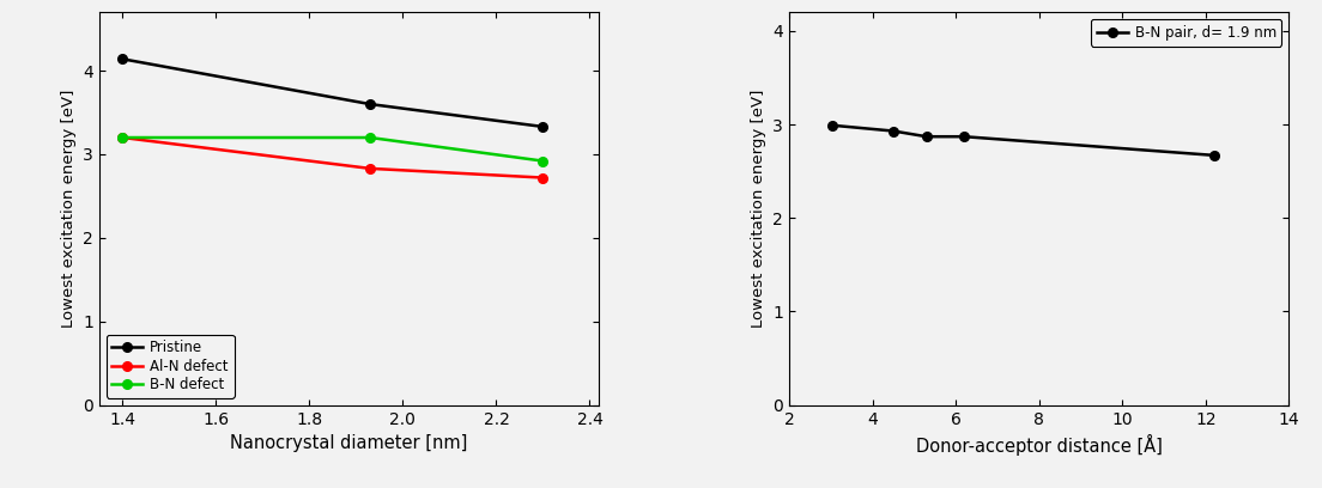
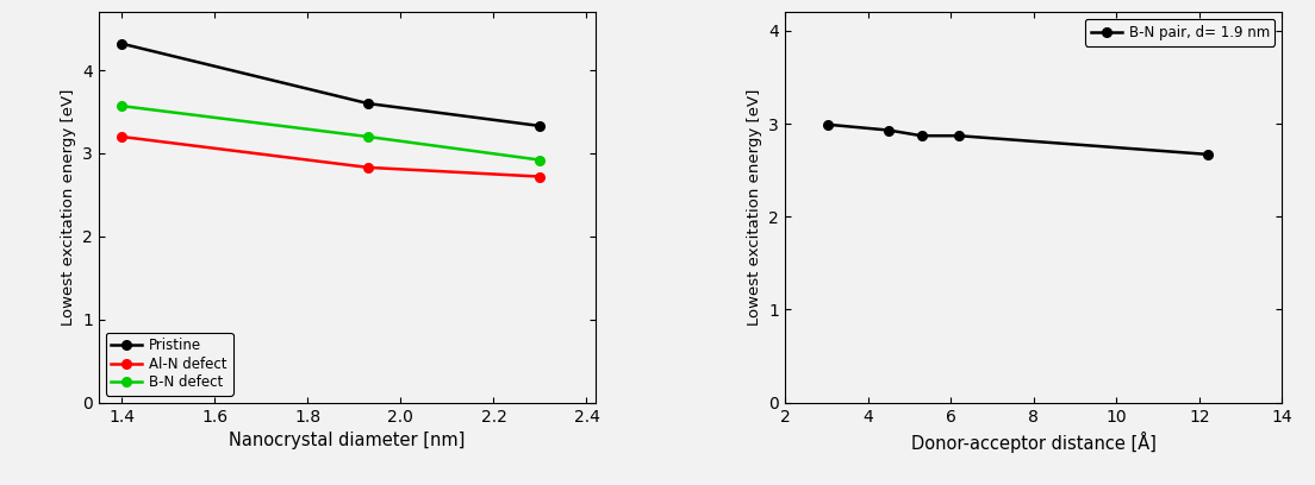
Pristine/1.4: 4.14 -> 4.32
B-N defect/1.4: 3.20 -> 3.57
